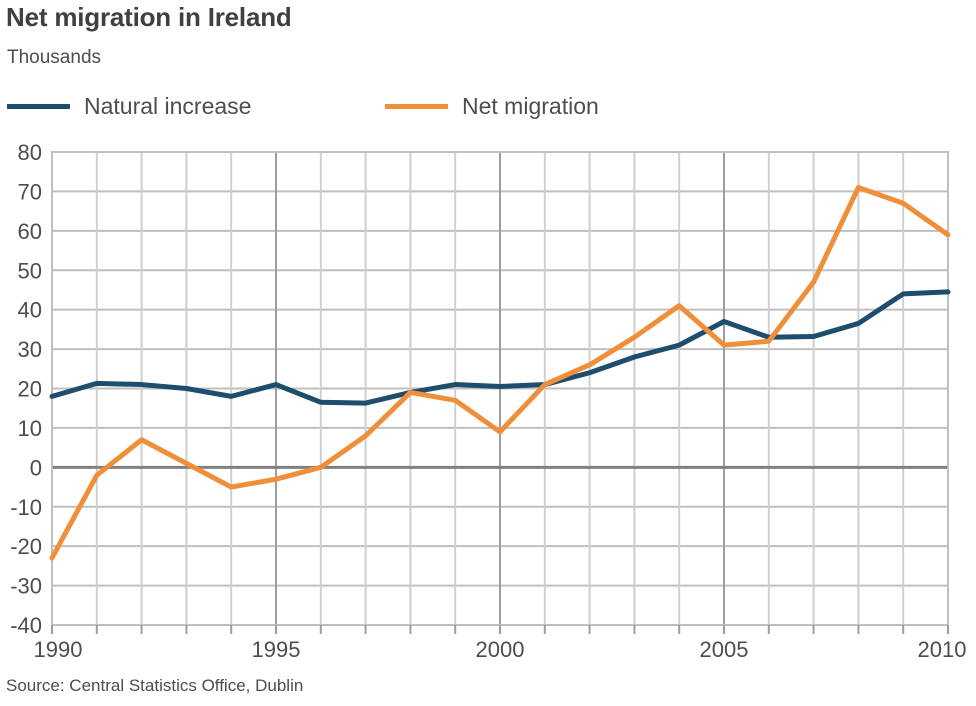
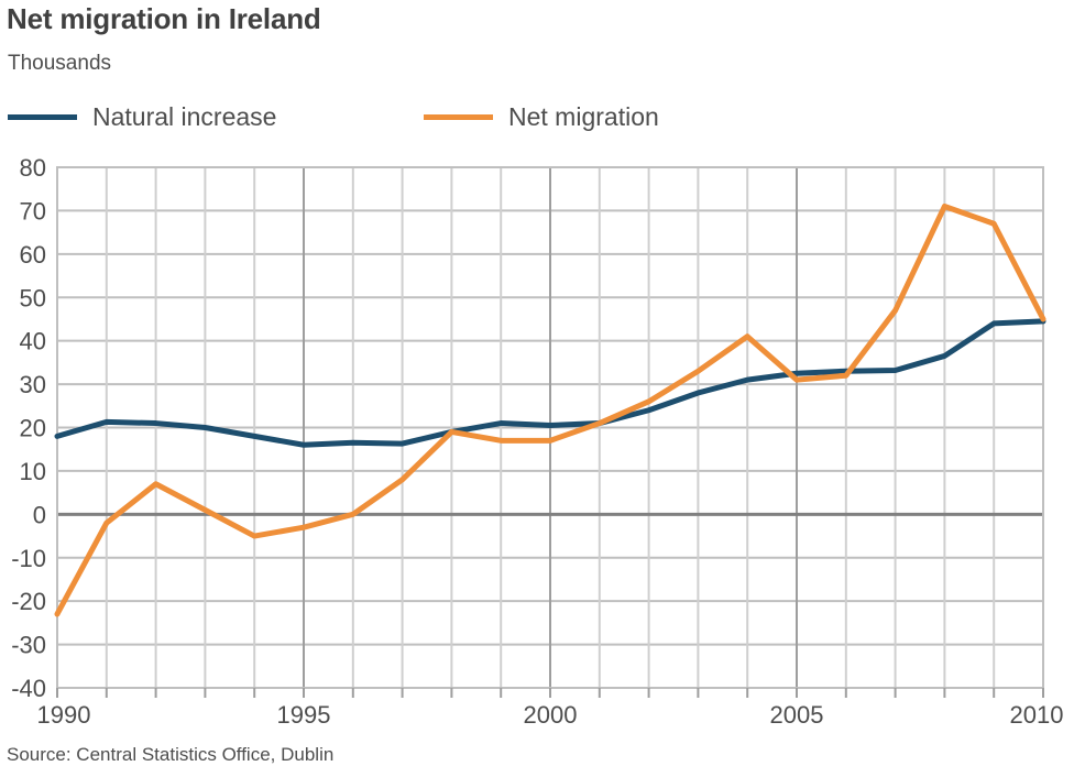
Natural increase/1995: 21 -> 16
Net migration/2000: 9 -> 17
Natural increase/2005: 37 -> 32
Net migration/2010: 59 -> 45
